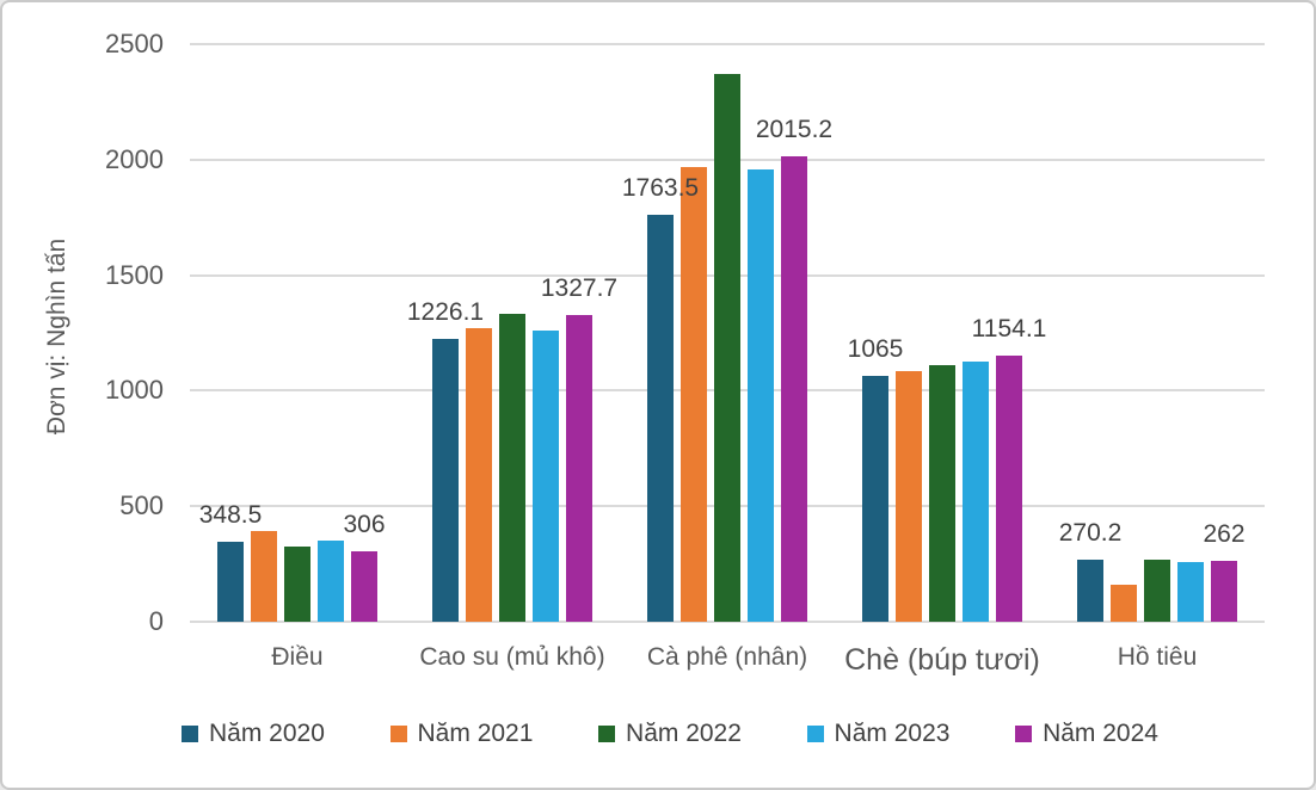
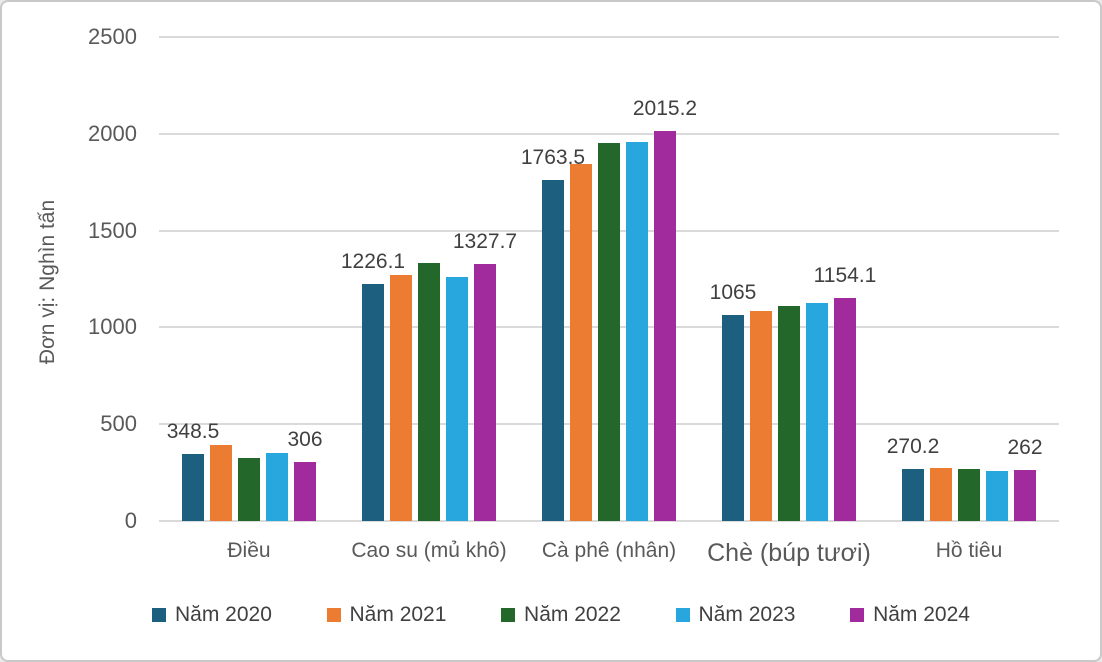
Năm 2021/Cà phê (nhân): 1970 -> 1840
Năm 2022/Cà phê (nhân): 2370 -> 1950
Năm 2021/Hồ tiêu: 160 -> 270
